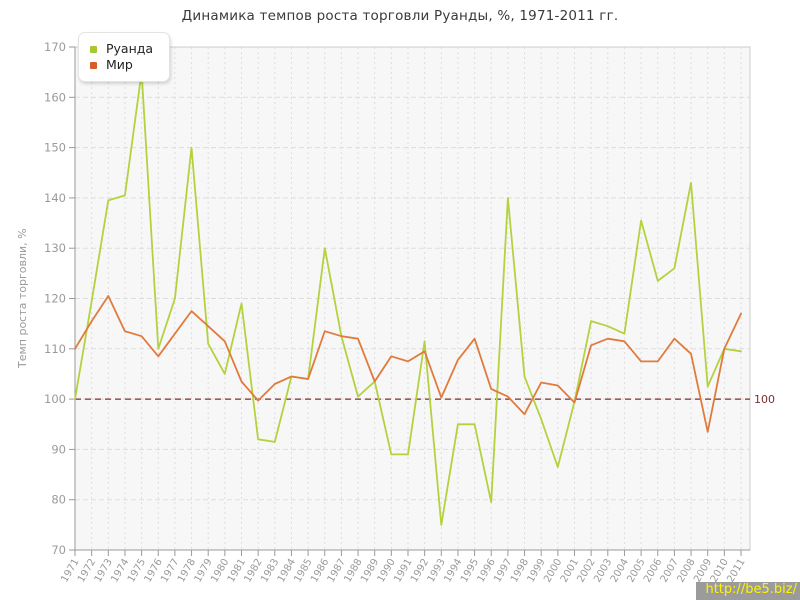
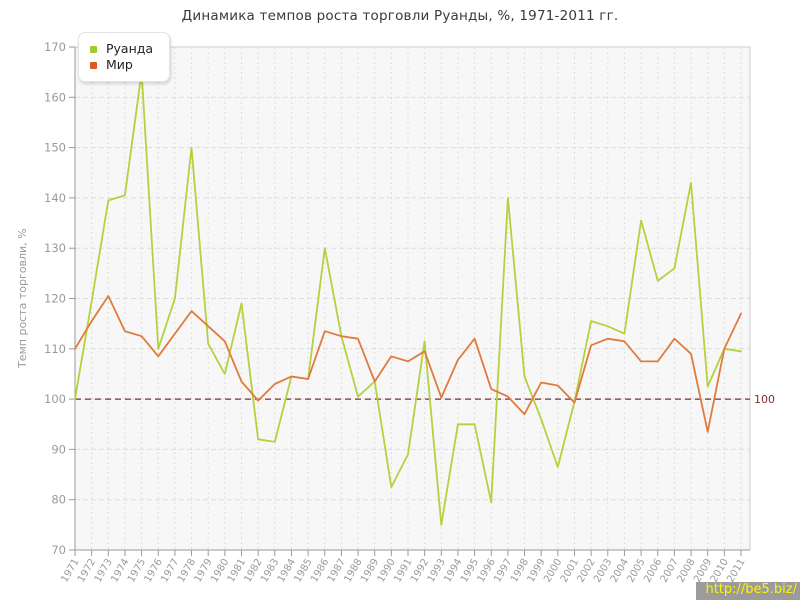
Руанда/1990: 89 -> 82
